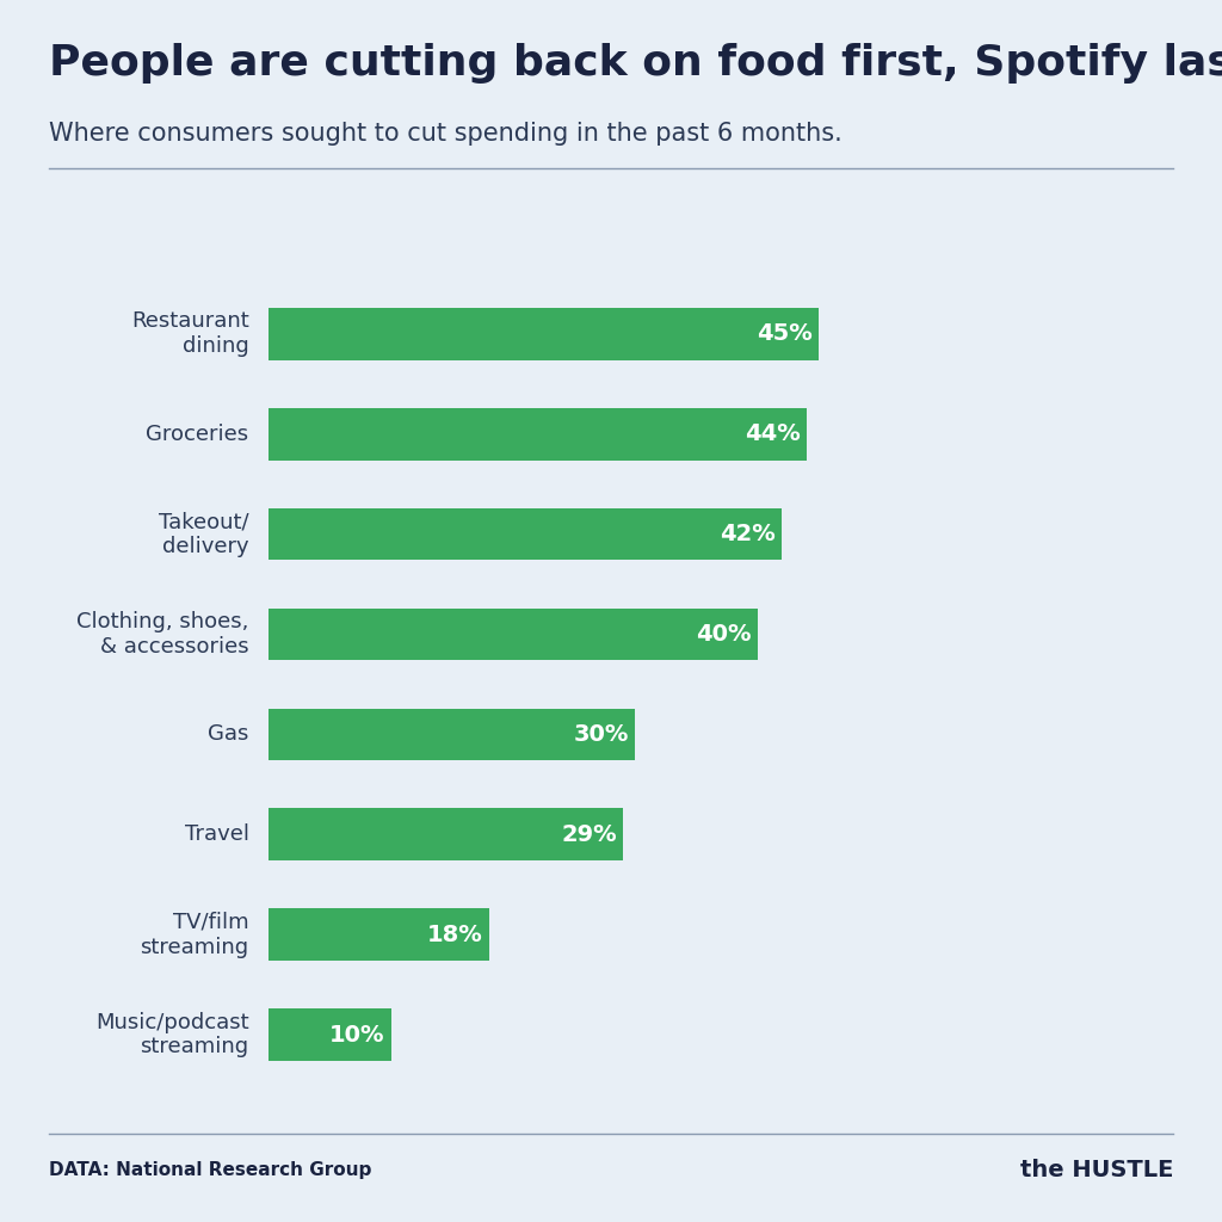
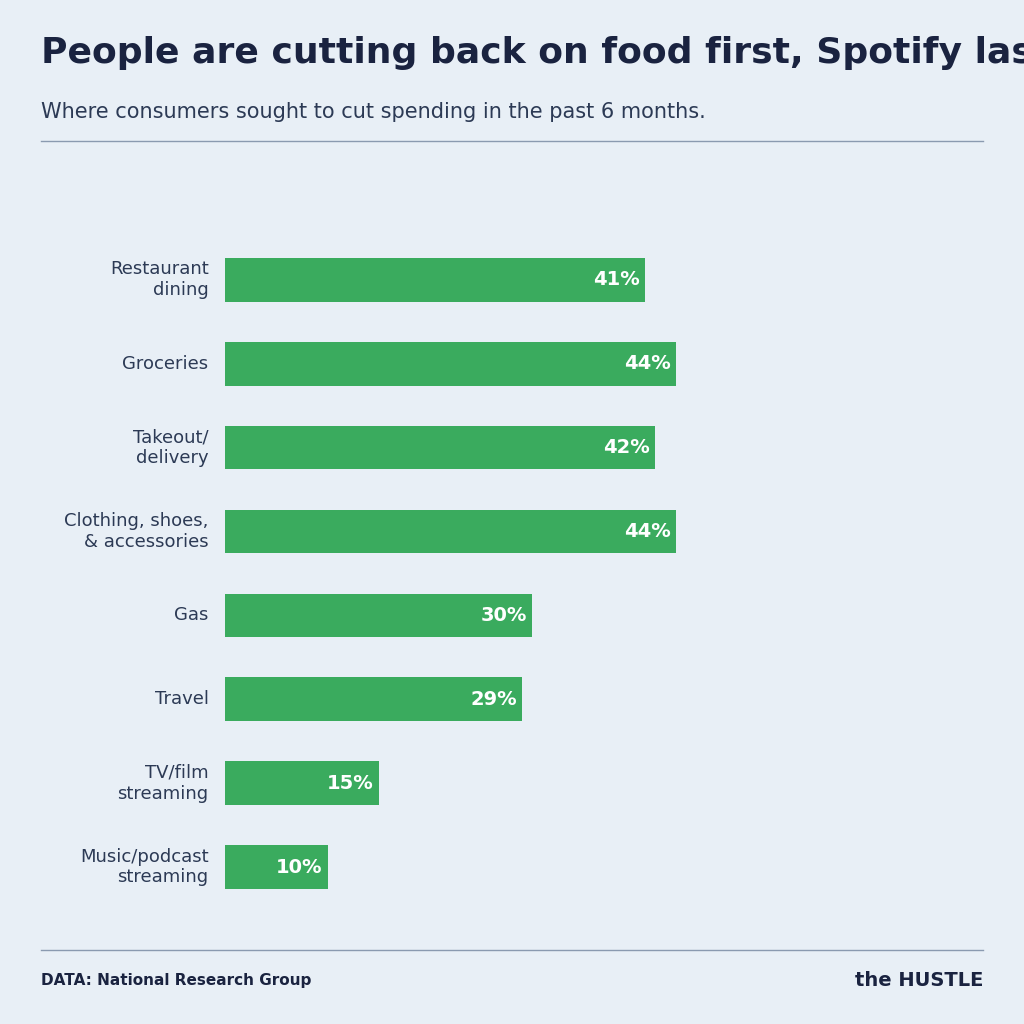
Restaurant dining: 45% -> 41%
Clothing, shoes, & accessories: 40% -> 44%
TV/film streaming: 18% -> 15%
